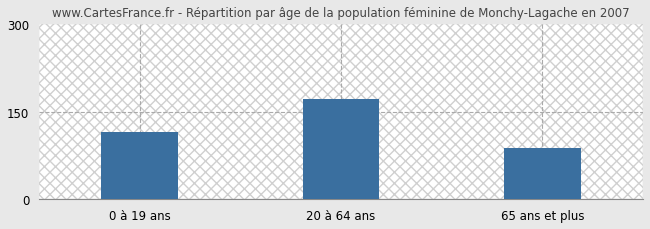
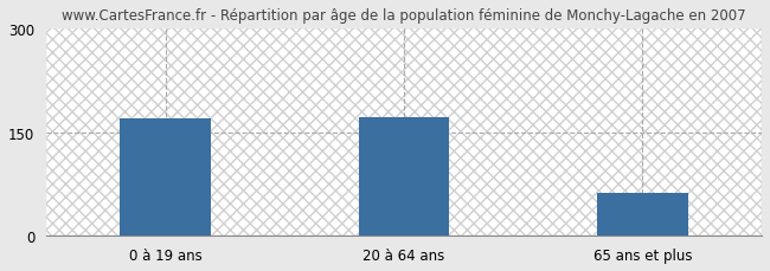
0 à 19 ans: 115 -> 170
65 ans et plus: 88 -> 62
